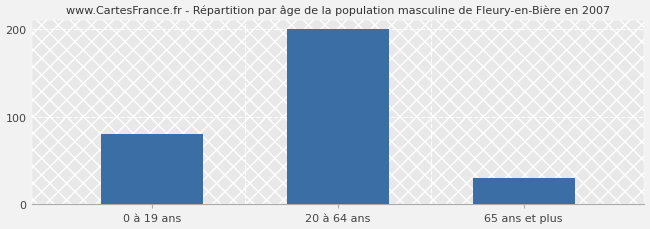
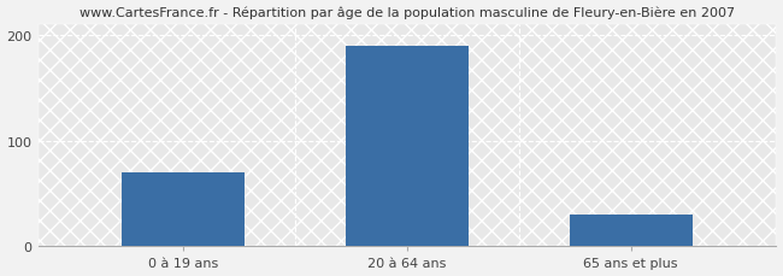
0 à 19 ans: 80 -> 70
20 à 64 ans: 200 -> 190
